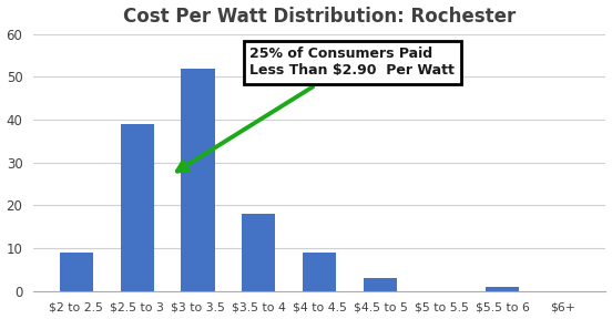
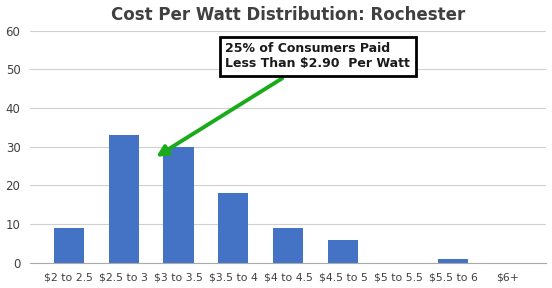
$2.5 to 3: 39 -> 33
$3 to 3.5: 52 -> 30
$4.5 to 5: 3 -> 6
